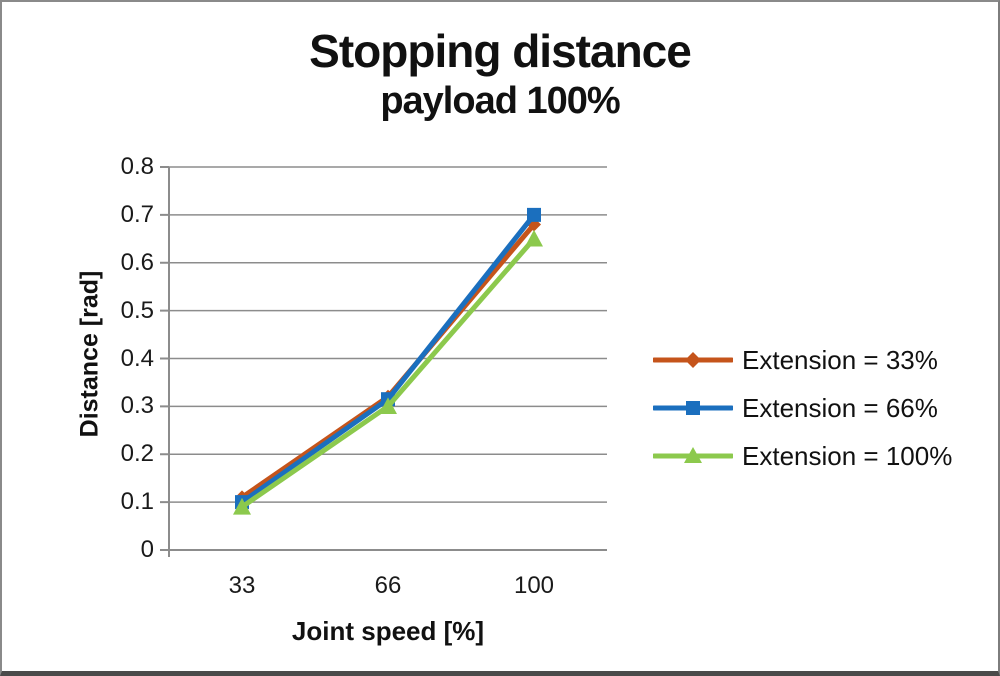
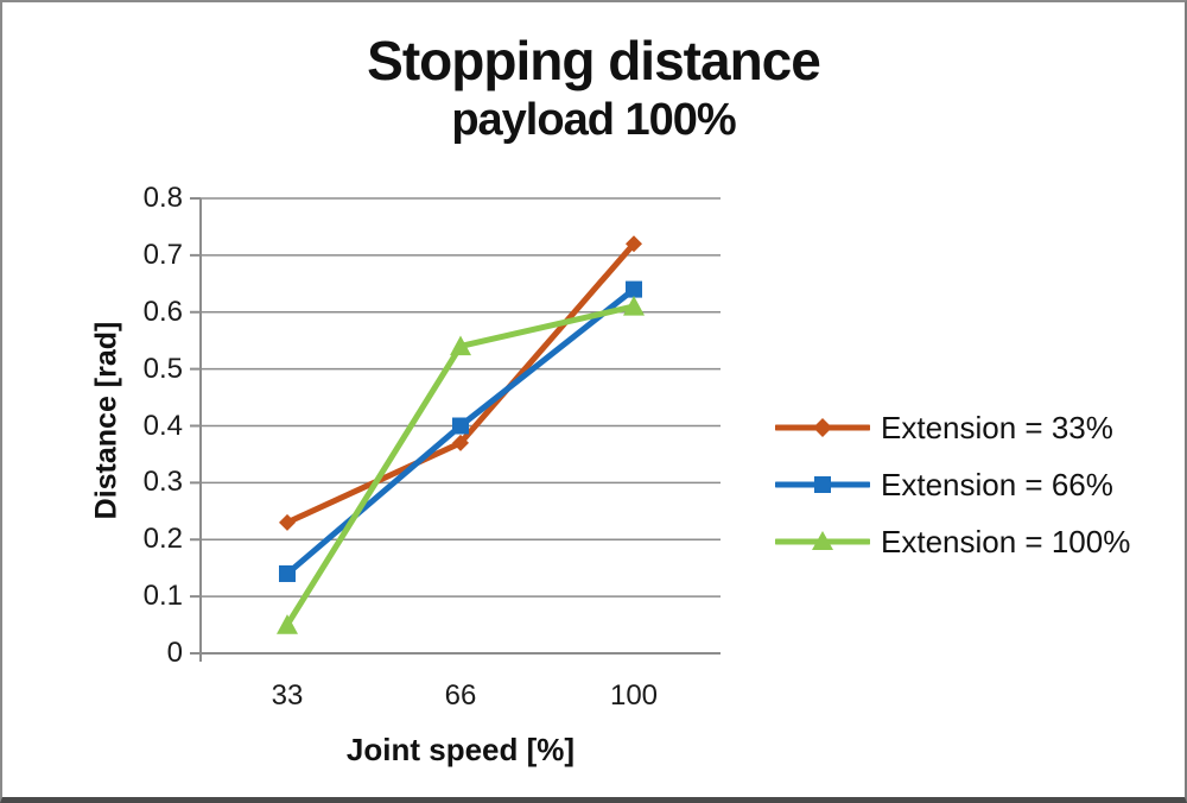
Extension = 33%/33: 0.11 -> 0.23
Extension = 66%/33: 0.10 -> 0.14
Extension = 100%/33: 0.09 -> 0.05
Extension = 33%/66: 0.32 -> 0.37
Extension = 66%/66: 0.32 -> 0.40
Extension = 100%/66: 0.30 -> 0.54
Extension = 33%/100: 0.68 -> 0.72
Extension = 66%/100: 0.70 -> 0.64
Extension = 100%/100: 0.65 -> 0.61
